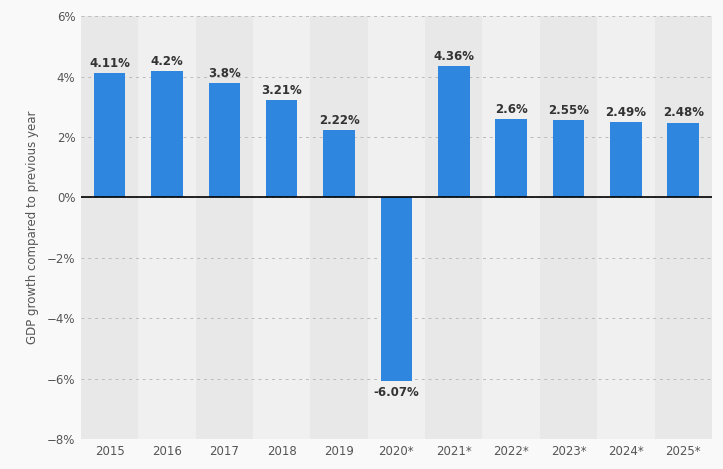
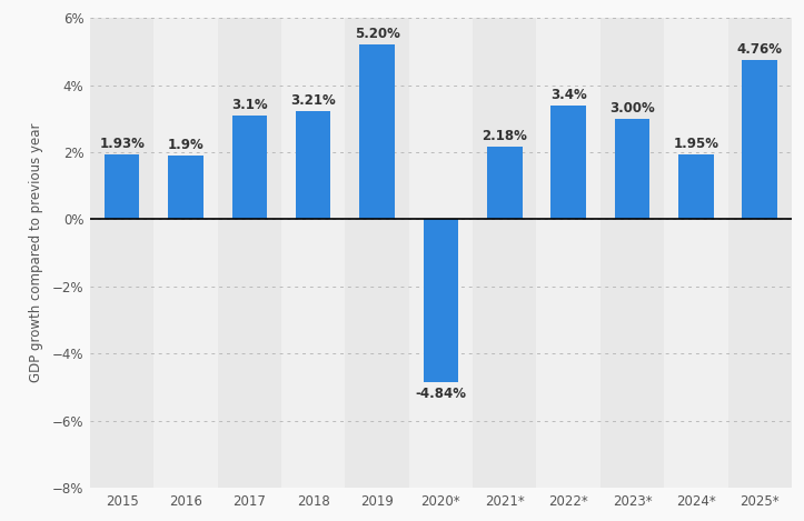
2015: 4.11% -> 1.93%
2016: 4.2% -> 1.9%
2017: 3.8% -> 3.1%
2019: 2.22% -> 5.20%
2020*: -6.07% -> -4.84%
2021*: 4.36% -> 2.18%
2022*: 2.6% -> 3.4%
2023*: 2.55% -> 3.00%
2024*: 2.49% -> 1.95%
2025*: 2.48% -> 4.76%
